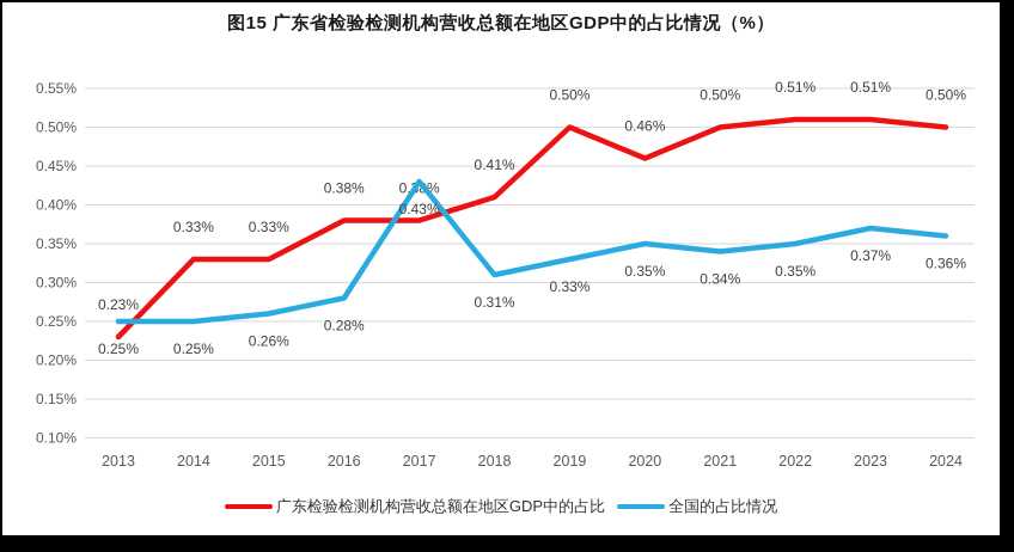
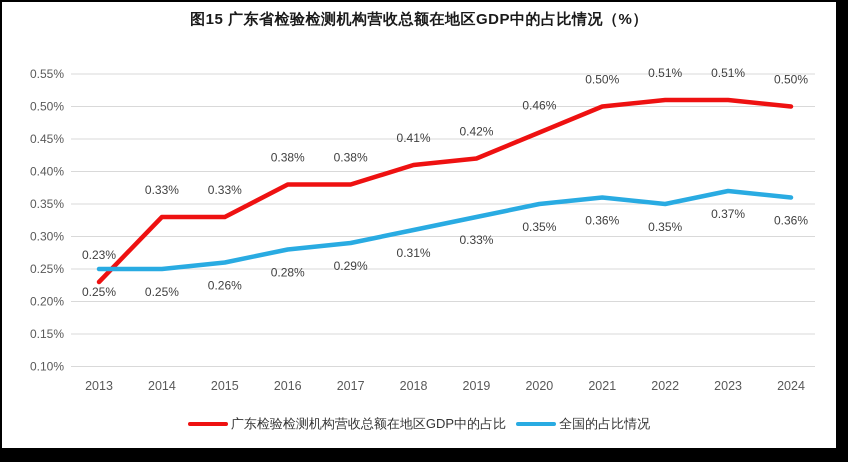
全国的占比情况/2017: 0.43% -> 0.29%
广东检验检测机构营收总额在地区GDP中的占比/2019: 0.50% -> 0.42%
全国的占比情况/2021: 0.34% -> 0.36%
